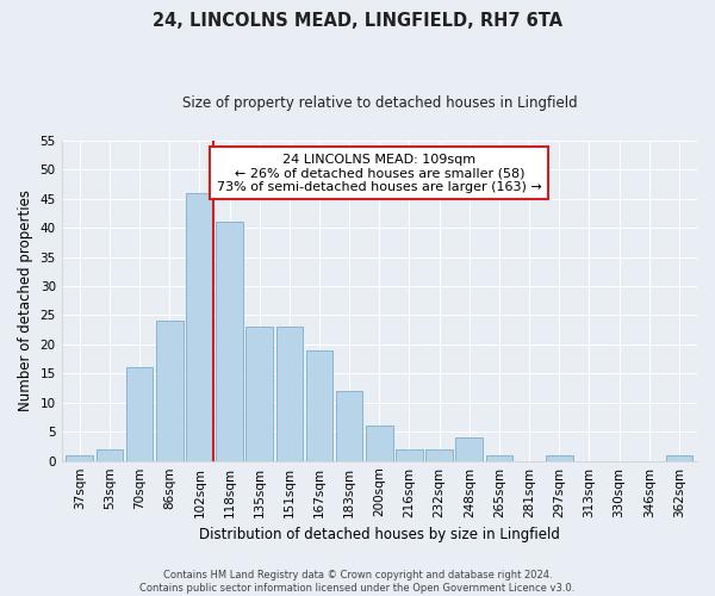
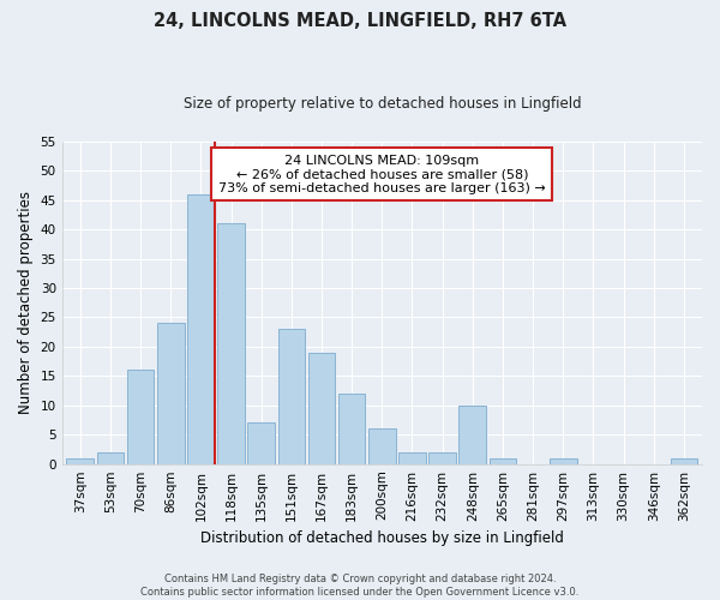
135sqm: 23 -> 7
248sqm: 4 -> 10
